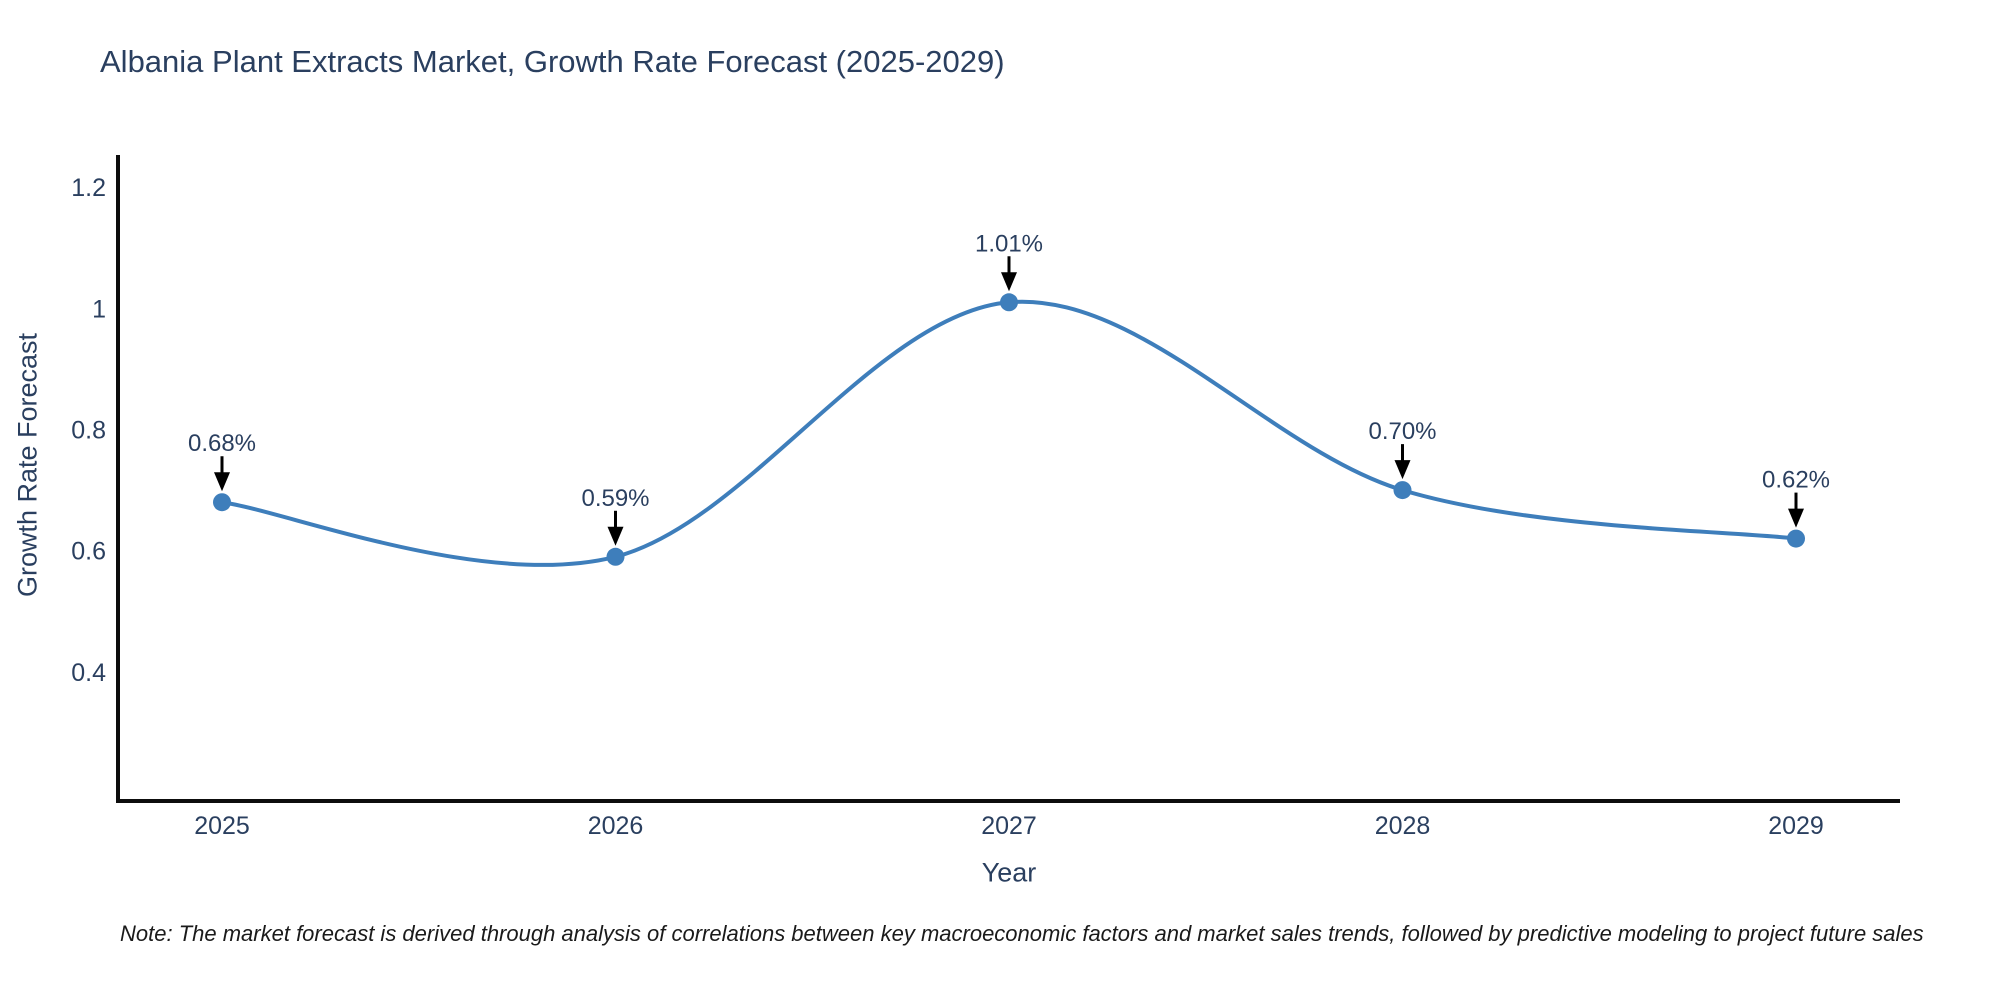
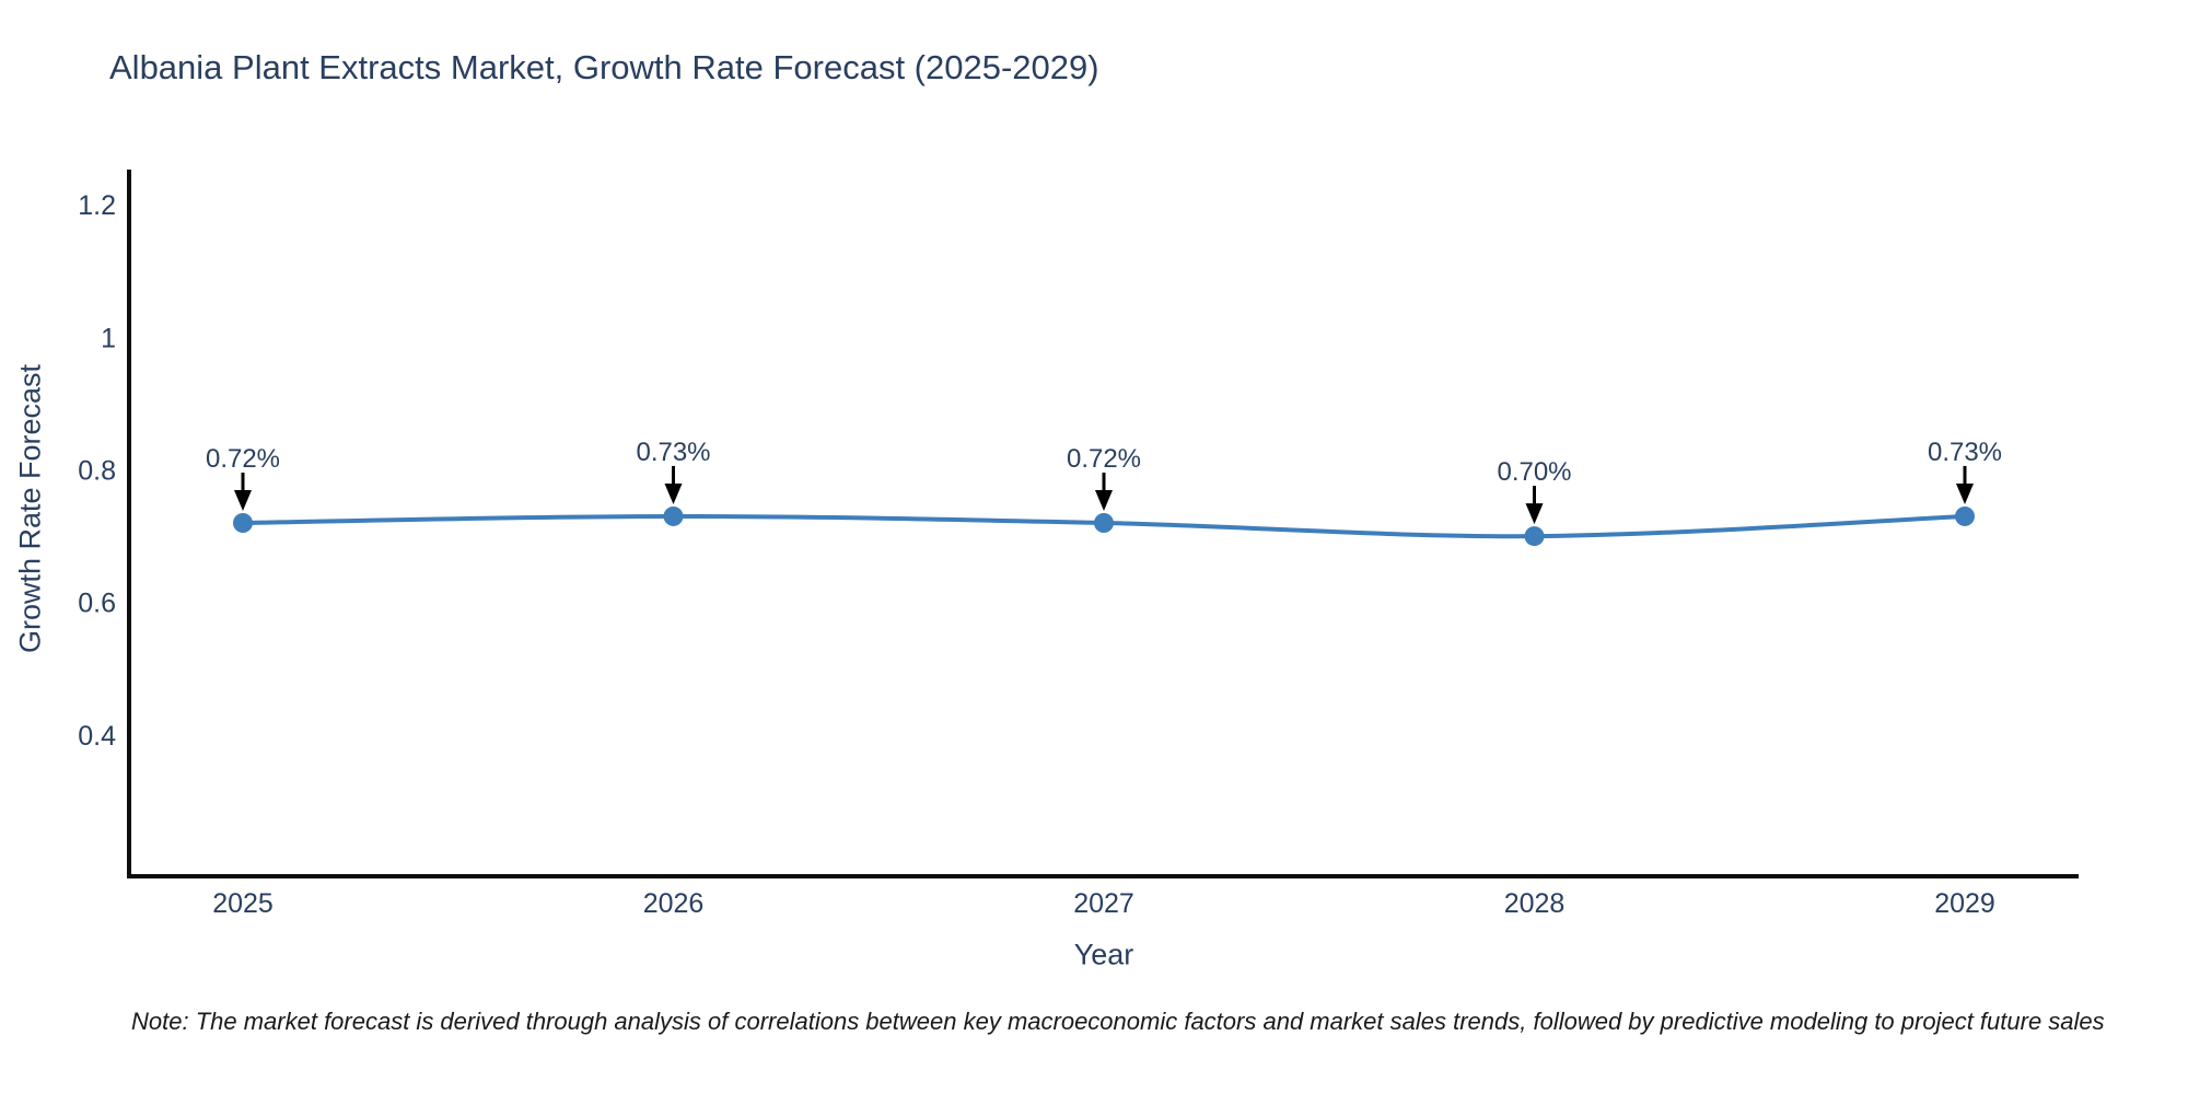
2025: 0.68% -> 0.72%
2026: 0.59% -> 0.73%
2027: 1.01% -> 0.72%
2029: 0.62% -> 0.73%
